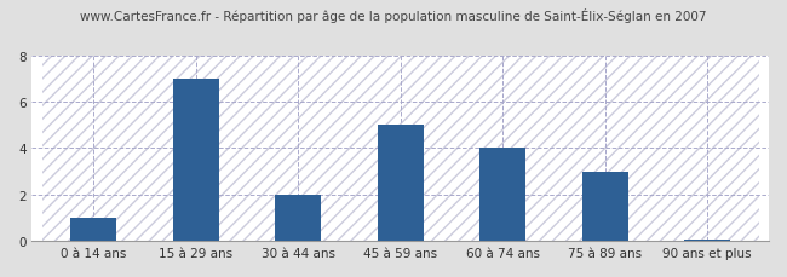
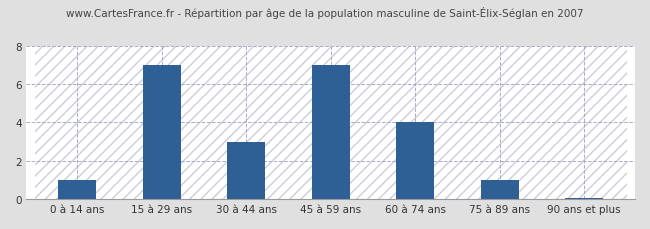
30 à 44 ans: 2.0 -> 3.0
45 à 59 ans: 5.0 -> 7.0
75 à 89 ans: 3.0 -> 1.0
